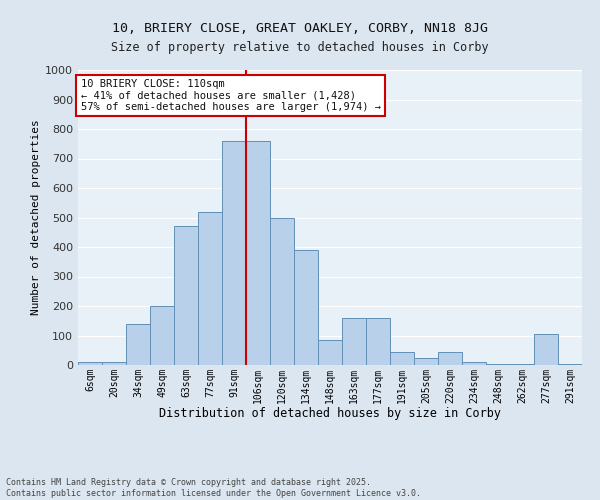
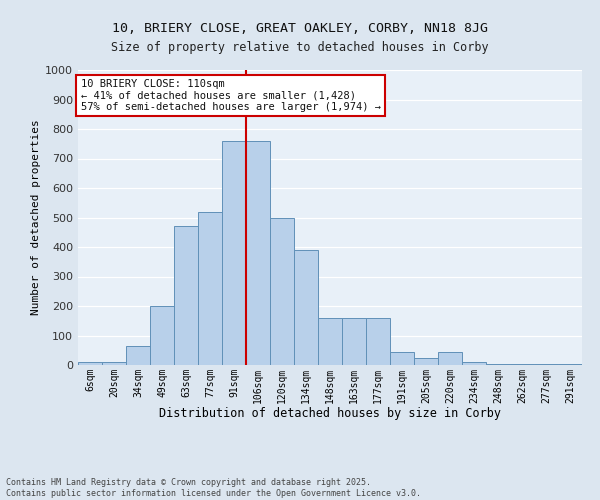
34sqm: 140 -> 65
148sqm: 85 -> 160
277sqm: 105 -> 5
